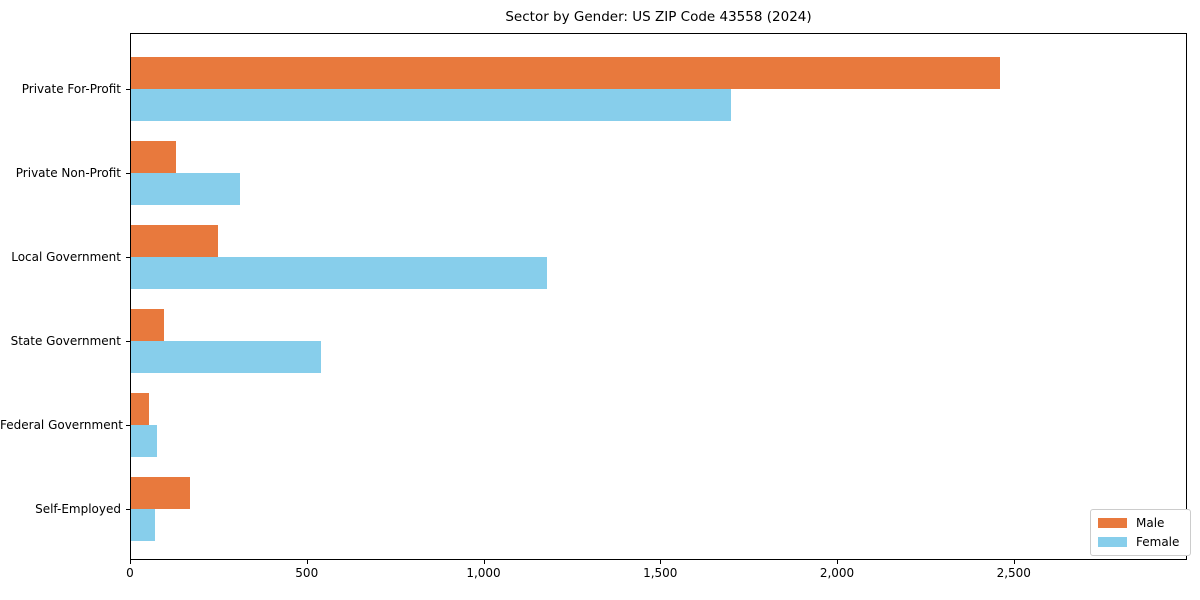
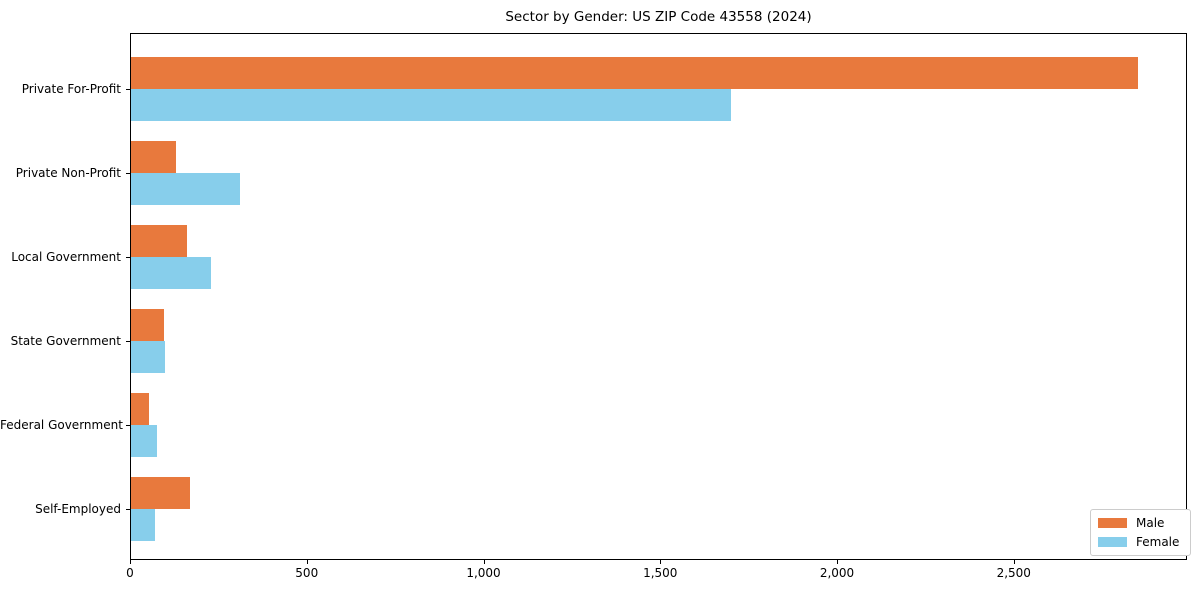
Male/Private For-Profit: 2460 -> 2850
Male/Local Government: 250 -> 160
Female/Local Government: 1180 -> 230
Female/State Government: 540 -> 100
